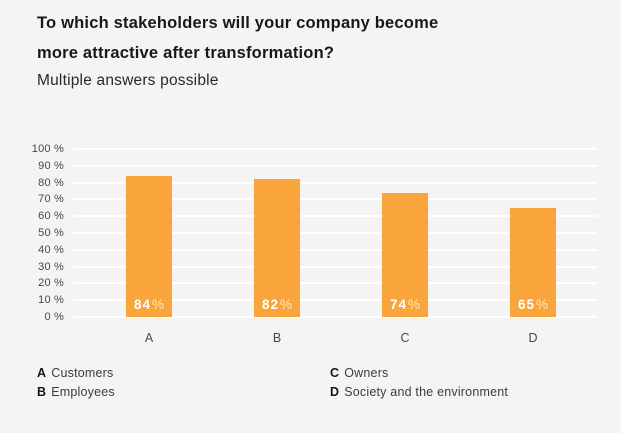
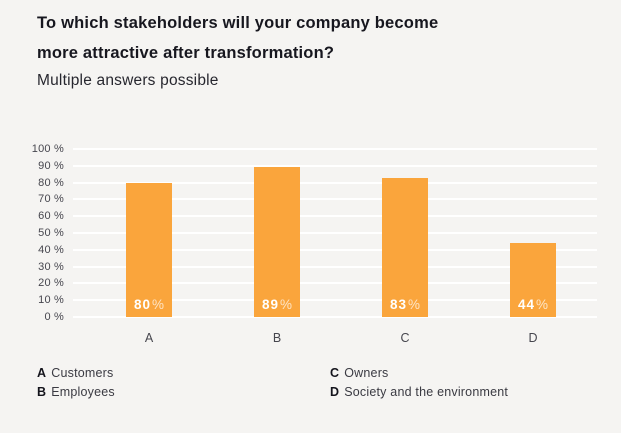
A: 84 -> 80
B: 82 -> 89
C: 74 -> 83
D: 65 -> 44
